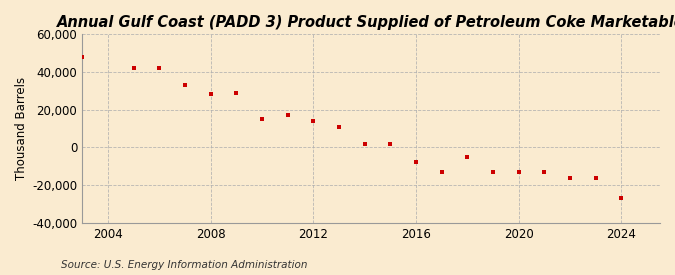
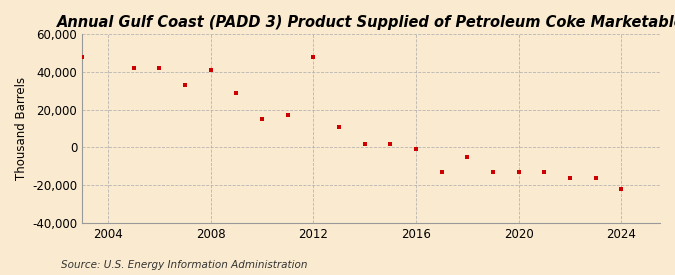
2008: 28,000 -> 41,000
2012: 14,000 -> 48,000
2016: -8,000 -> -1,000
2024: -27,000 -> -22,000
